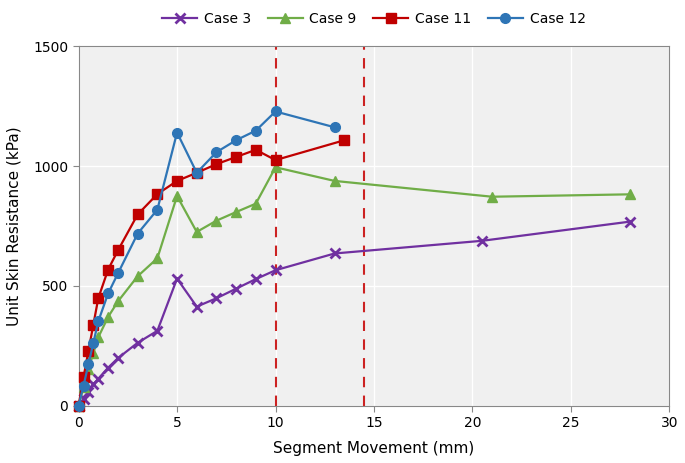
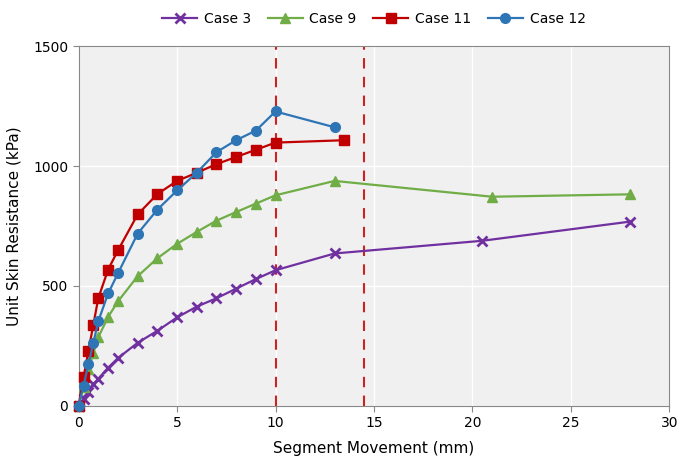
Case 3/5: 530 -> 368
Case 9/5: 875 -> 675
Case 12/5: 1140 -> 898
Case 9/10: 995 -> 878
Case 11/10: 1025 -> 1098
